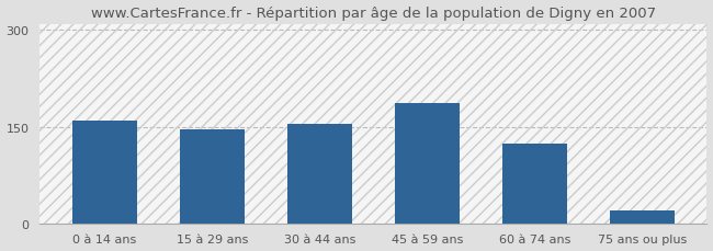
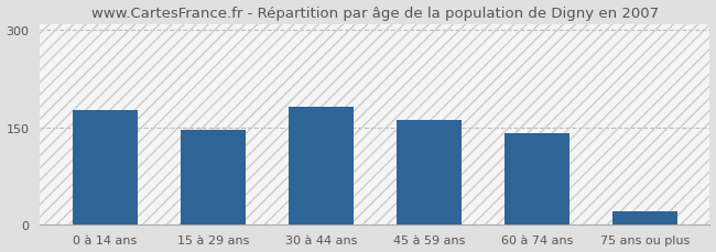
0 à 14 ans: 160 -> 176
30 à 44 ans: 154 -> 181
45 à 59 ans: 186 -> 161
60 à 74 ans: 124 -> 140
